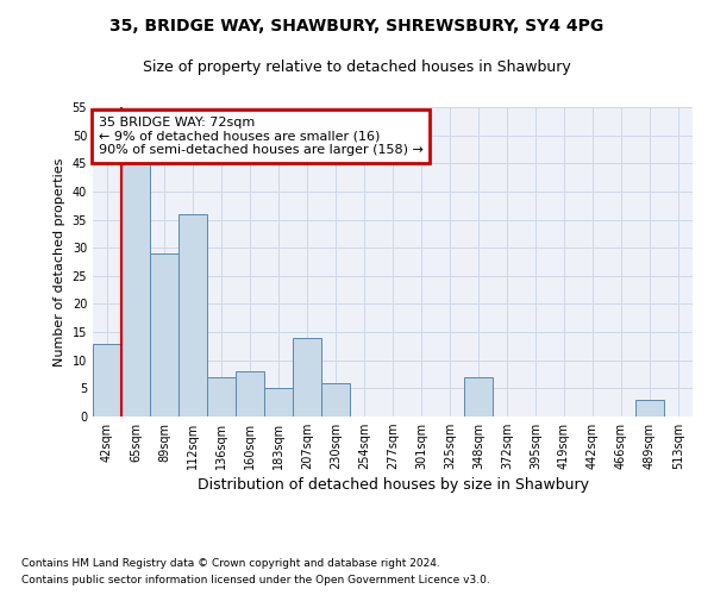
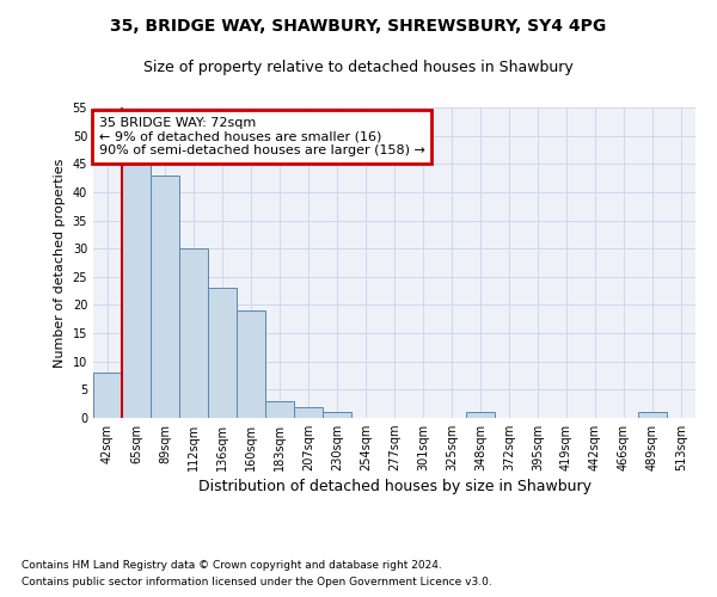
42sqm: 13 -> 8
89sqm: 29 -> 43
112sqm: 36 -> 30
136sqm: 7 -> 23
160sqm: 8 -> 19
183sqm: 5 -> 3
207sqm: 14 -> 2
230sqm: 6 -> 1
348sqm: 7 -> 1
489sqm: 3 -> 1
